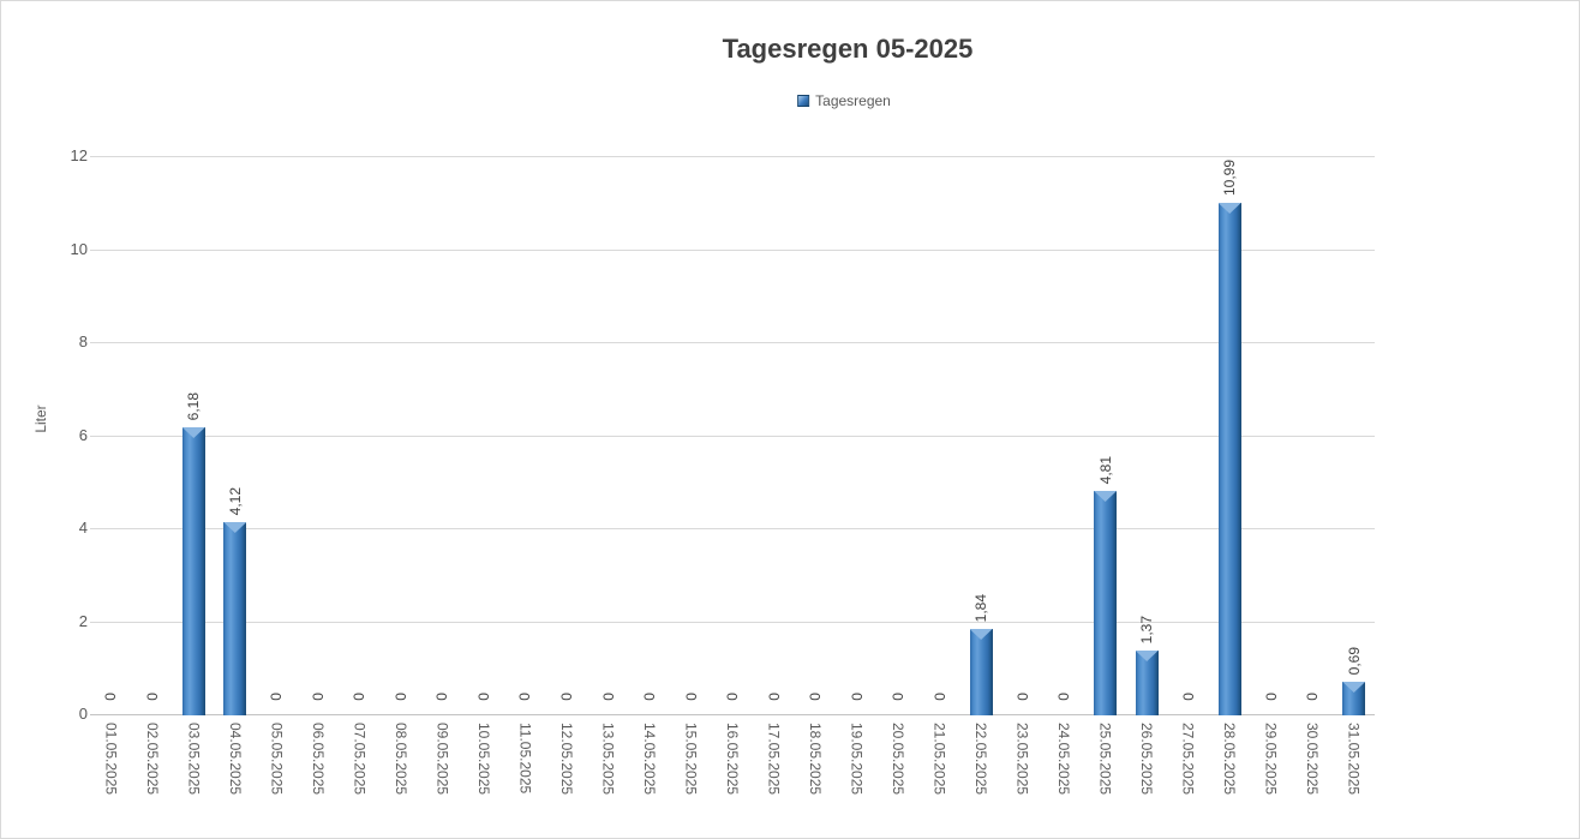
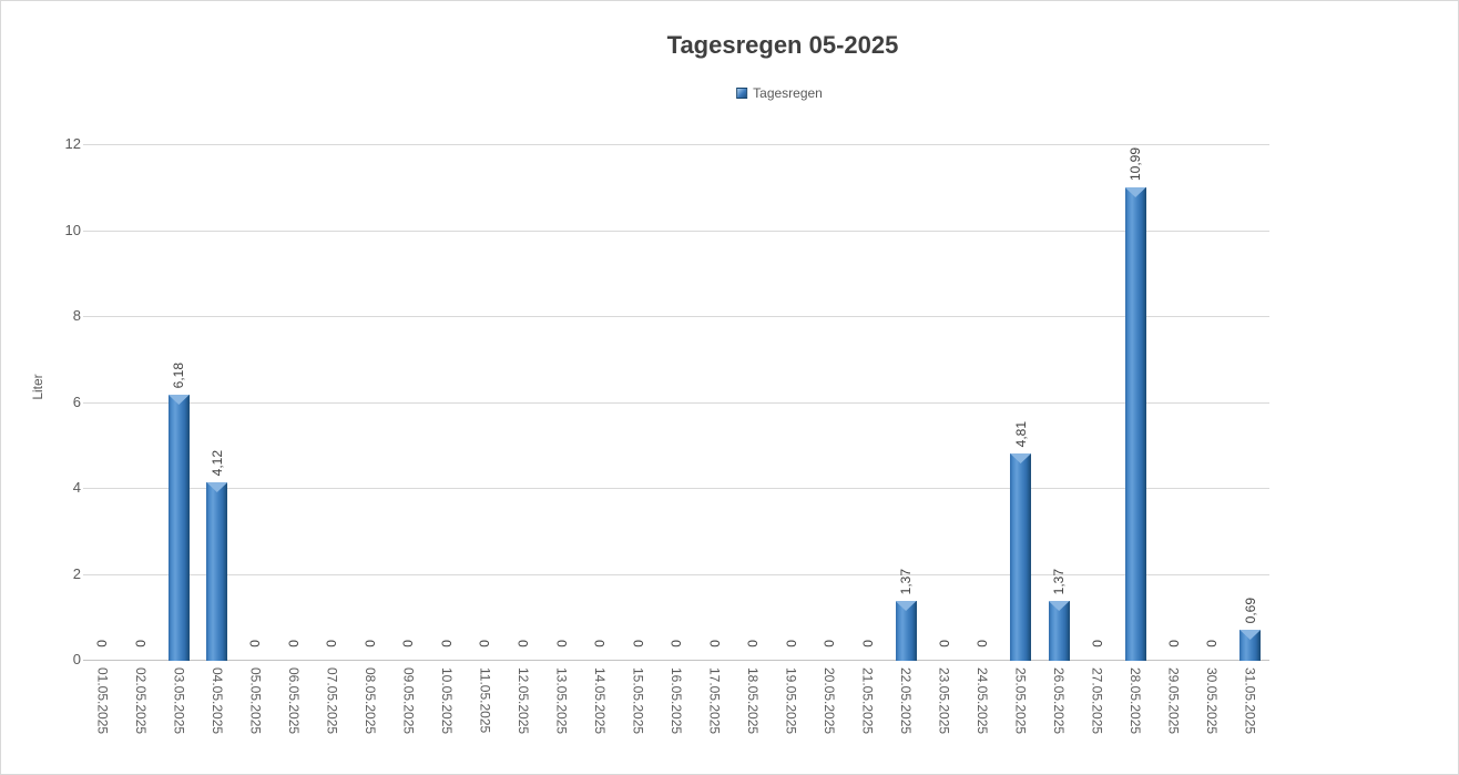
22.05.2025: 1,84 -> 1,37
